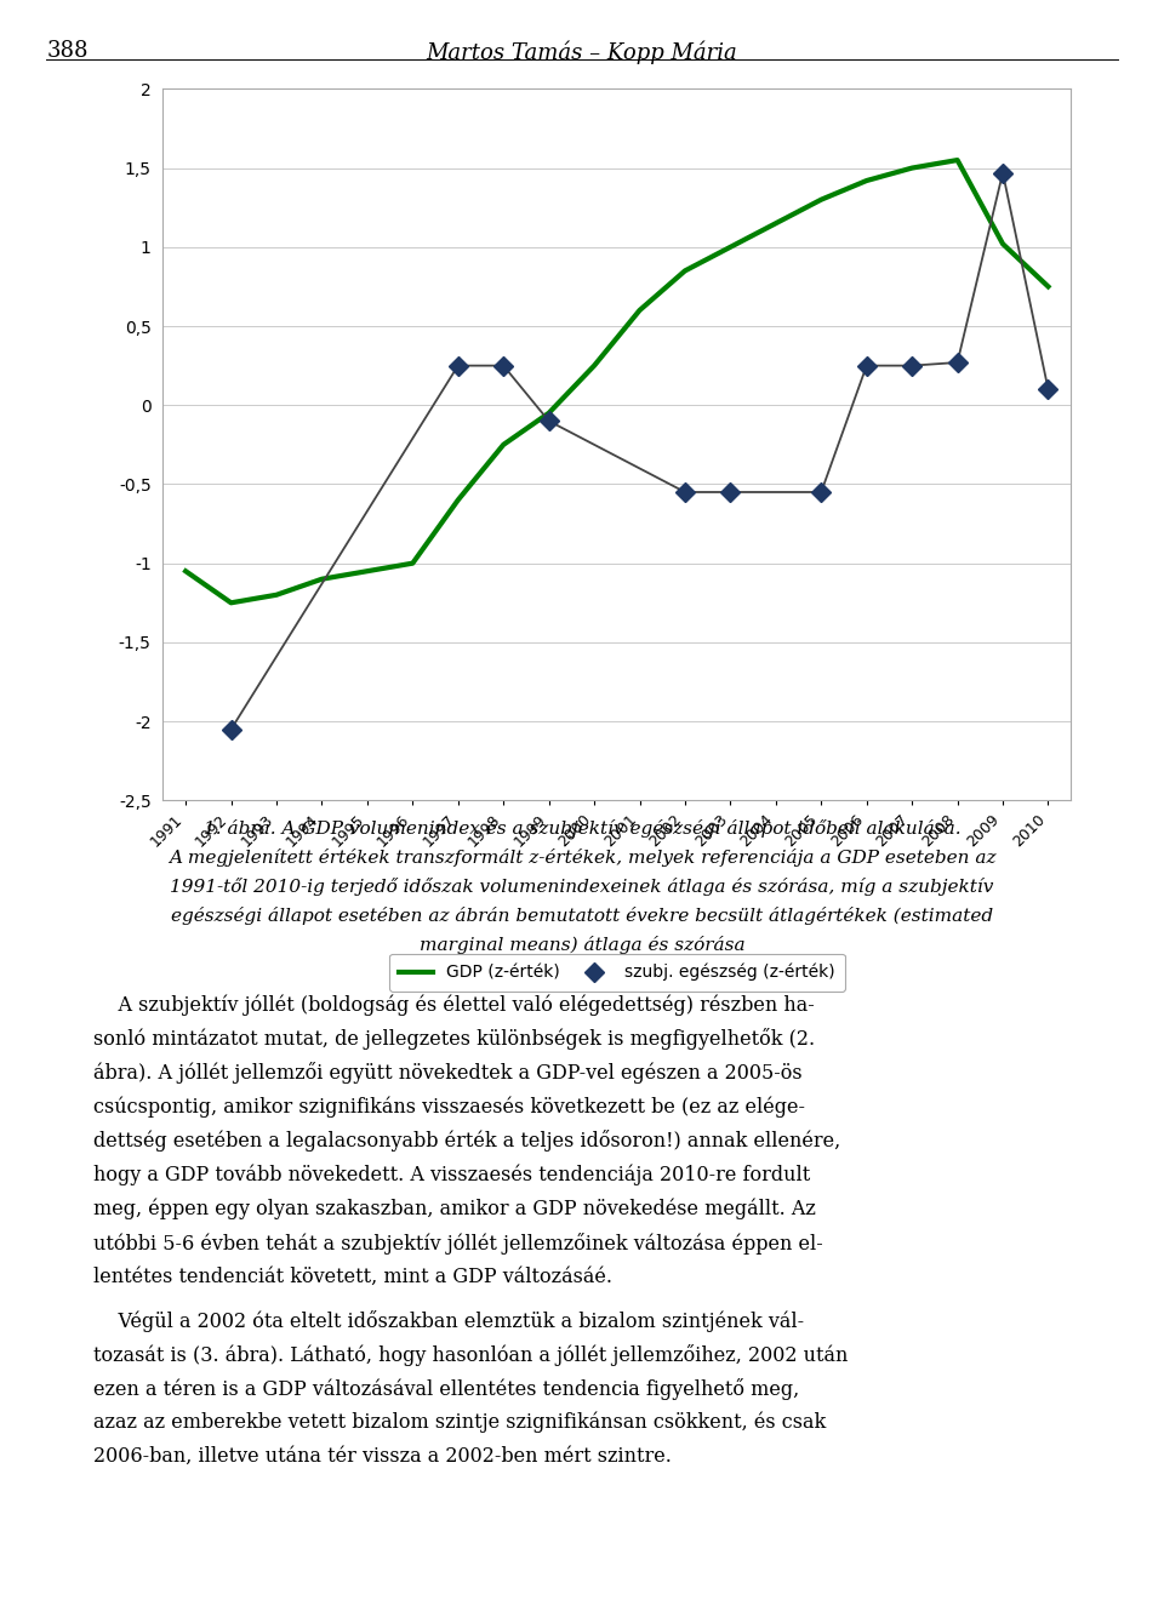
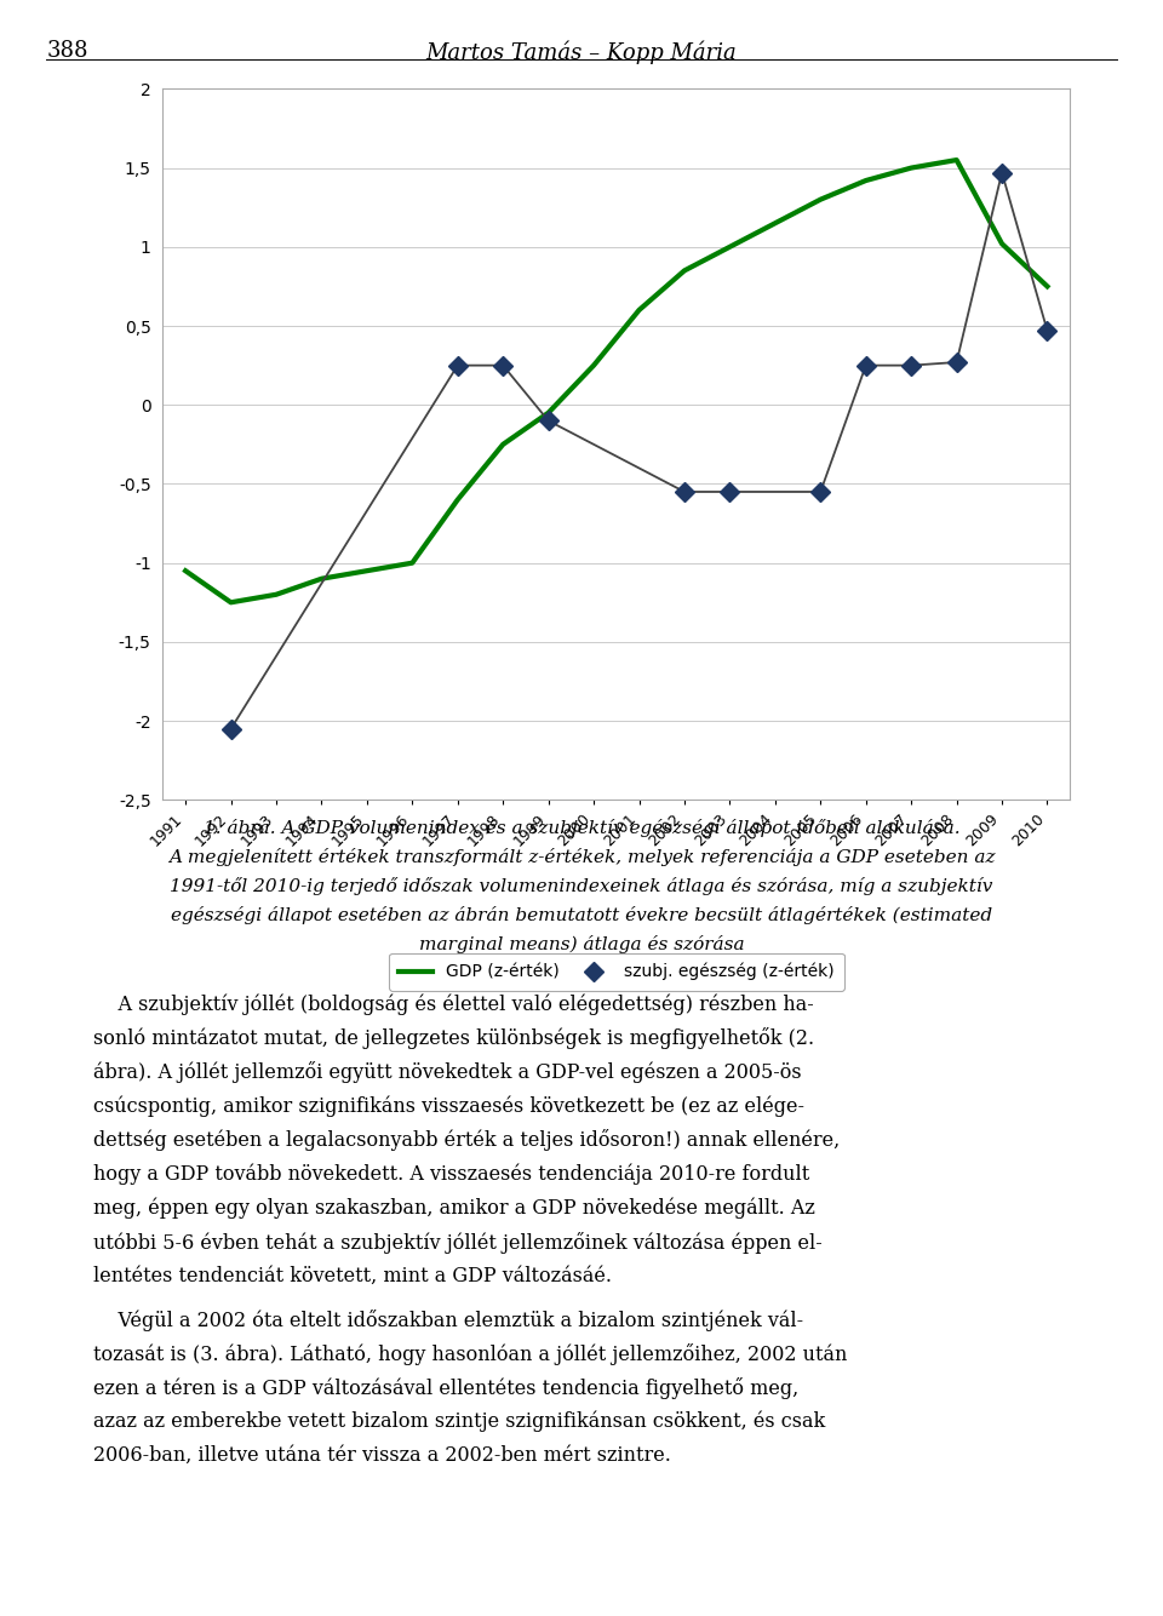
szubj. egészség (z-érték)/2010: 0,10 -> 0,47
